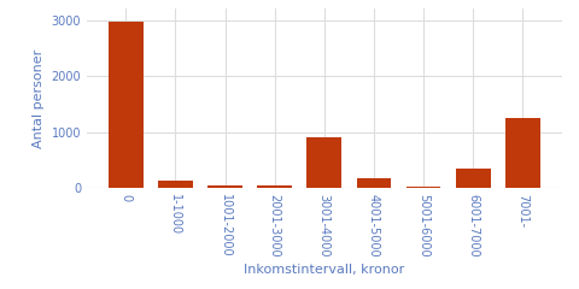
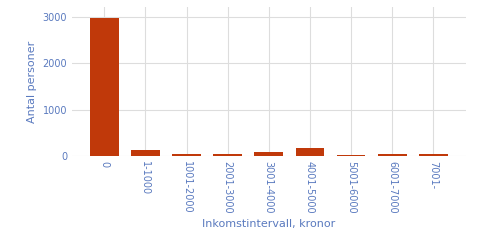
3001-4000: 900 -> 80
6001-7000: 350 -> 50
7001-: 1250 -> 40
